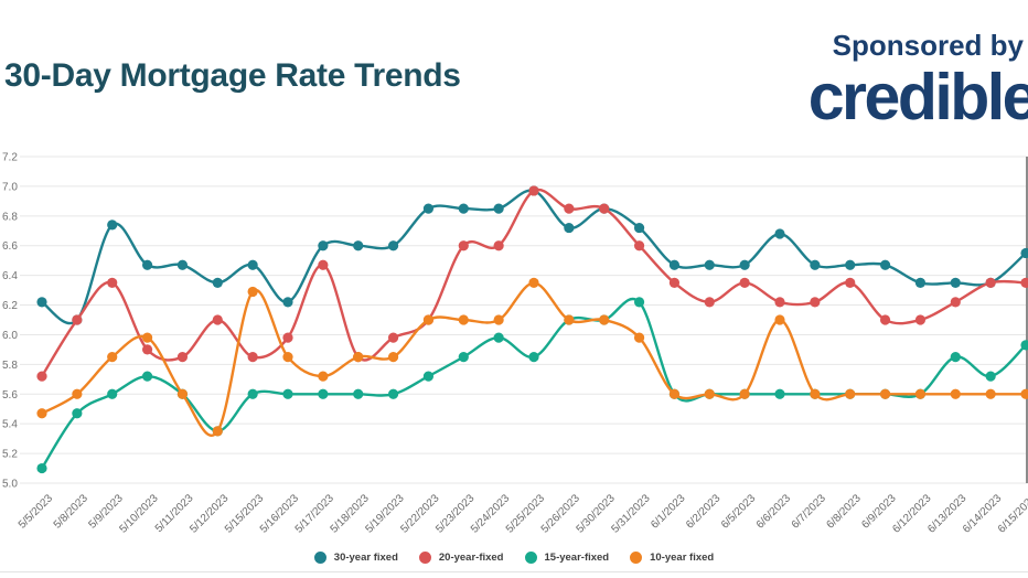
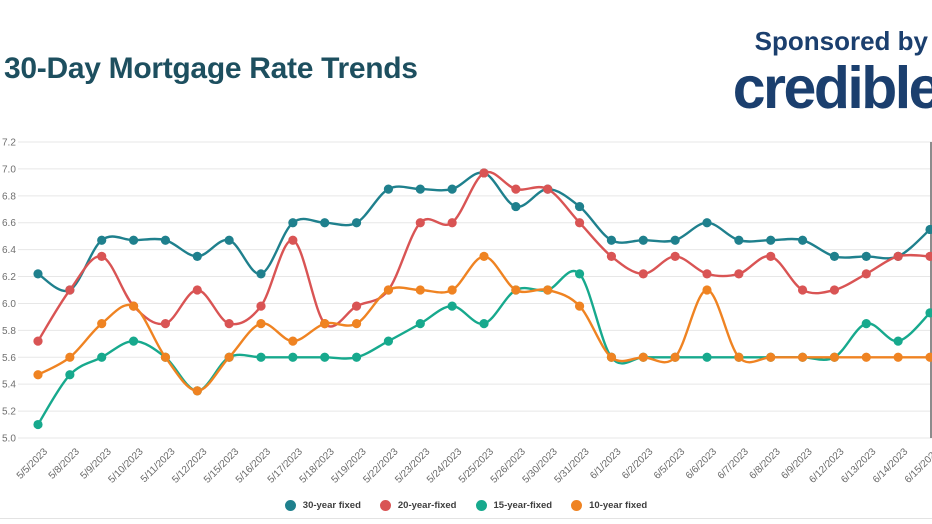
30-year fixed/5/9/2023: 6.74 -> 6.47
20-year-fixed/5/10/2023: 5.90 -> 5.98
10-year fixed/5/15/2023: 6.29 -> 5.60
30-year fixed/6/6/2023: 6.68 -> 6.60
